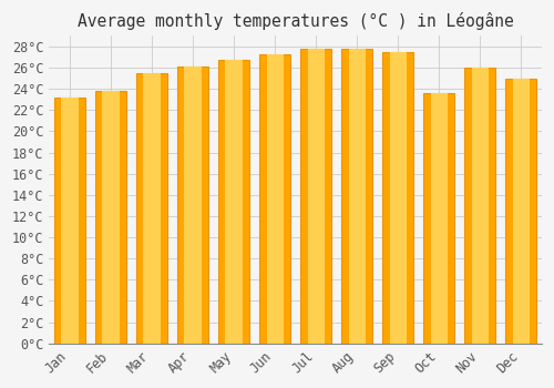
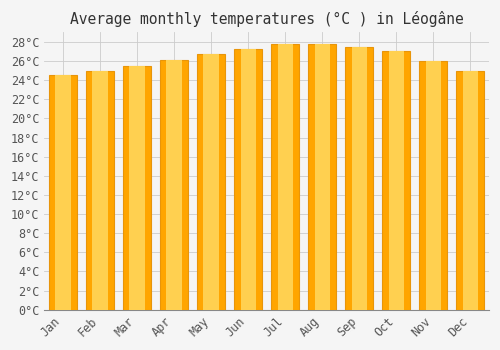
Jan: 23.2°C -> 24.5°C
Feb: 23.8°C -> 25.0°C
Oct: 23.6°C -> 27.1°C
